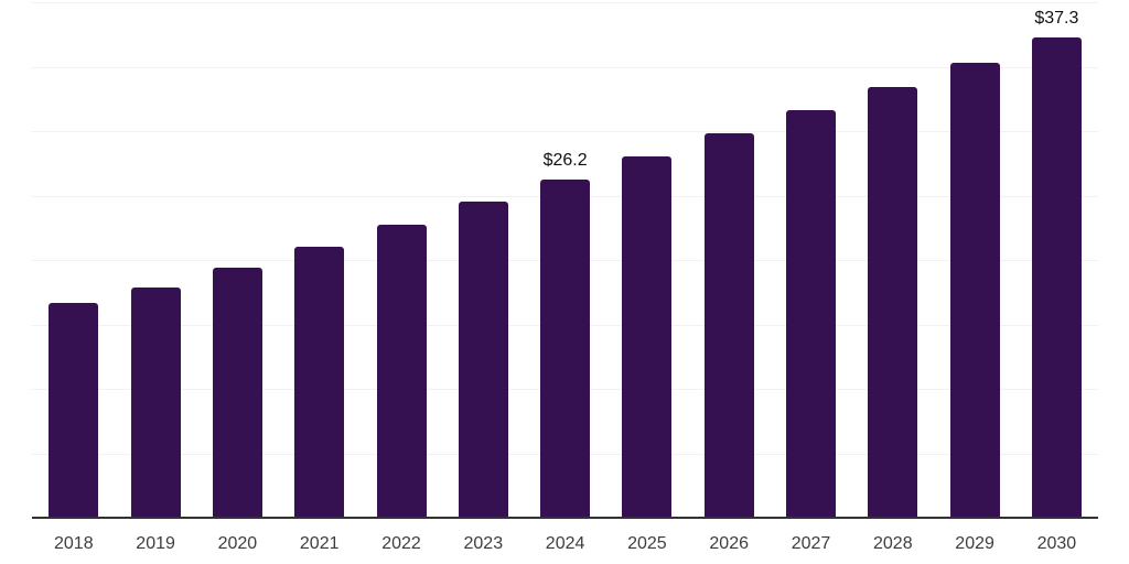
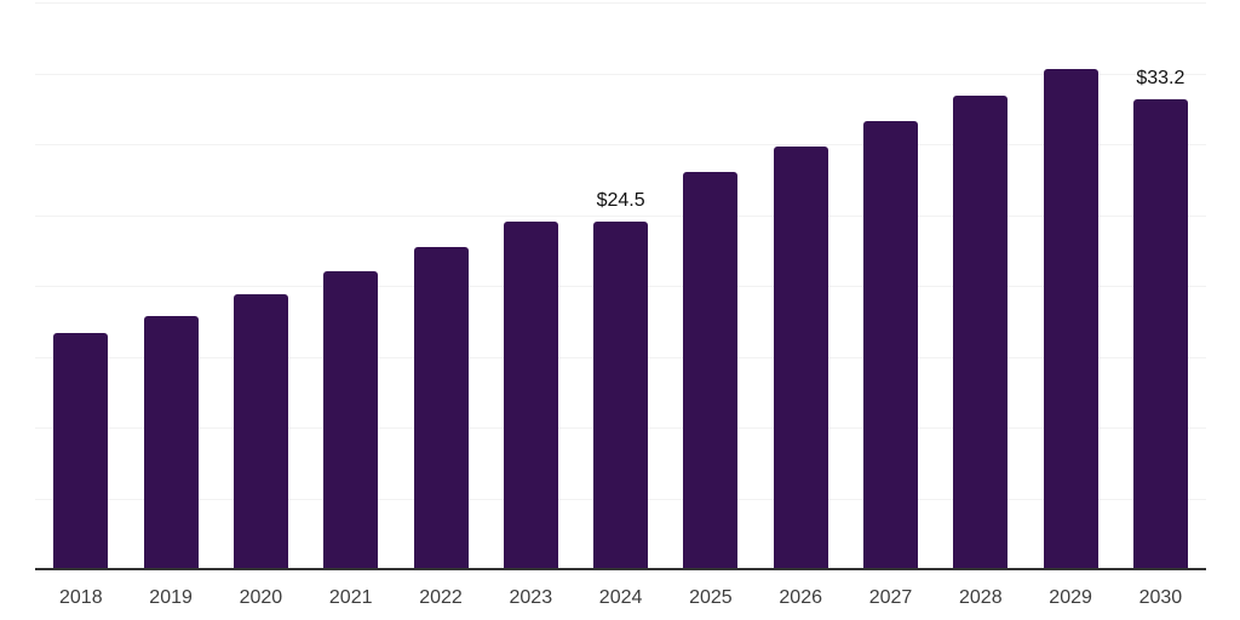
2024: $26.2 -> $24.5
2030: $37.3 -> $33.2
